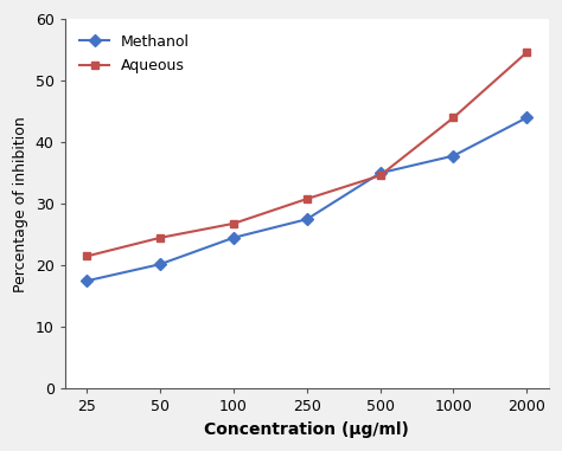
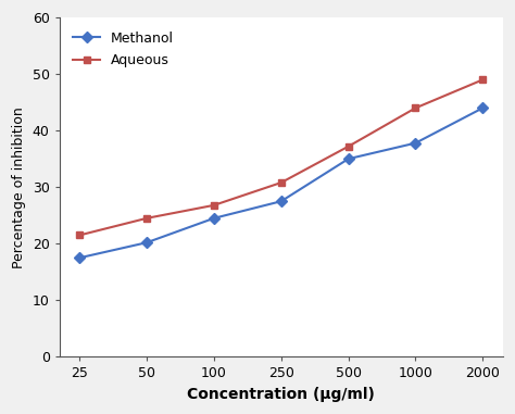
Aqueous/500: 34.6 -> 37.2
Aqueous/2000: 54.6 -> 49.0
